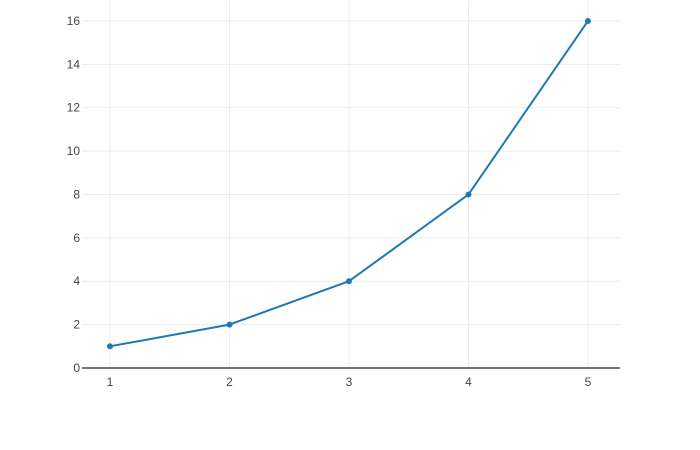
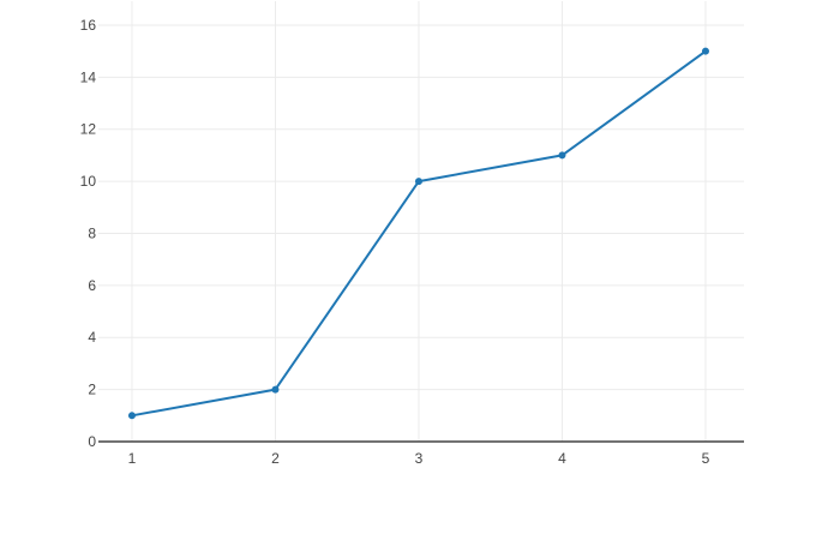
3: 4 -> 10
4: 8 -> 11
5: 16 -> 15
